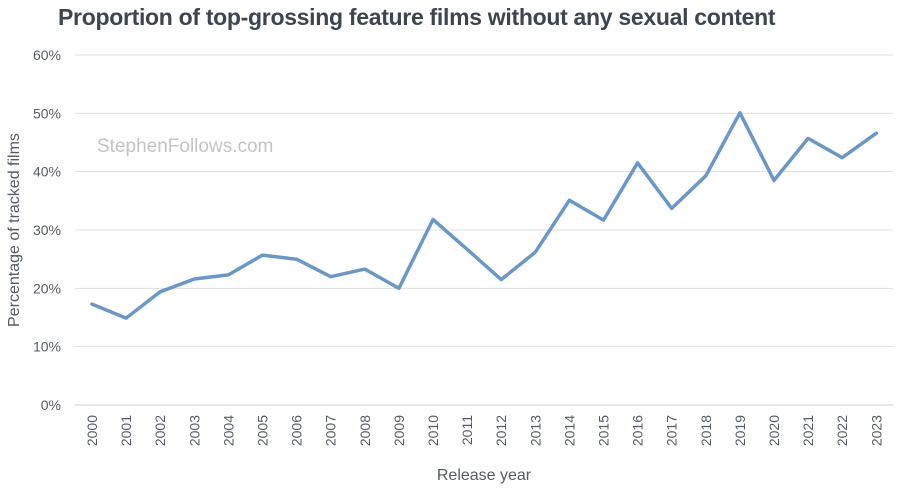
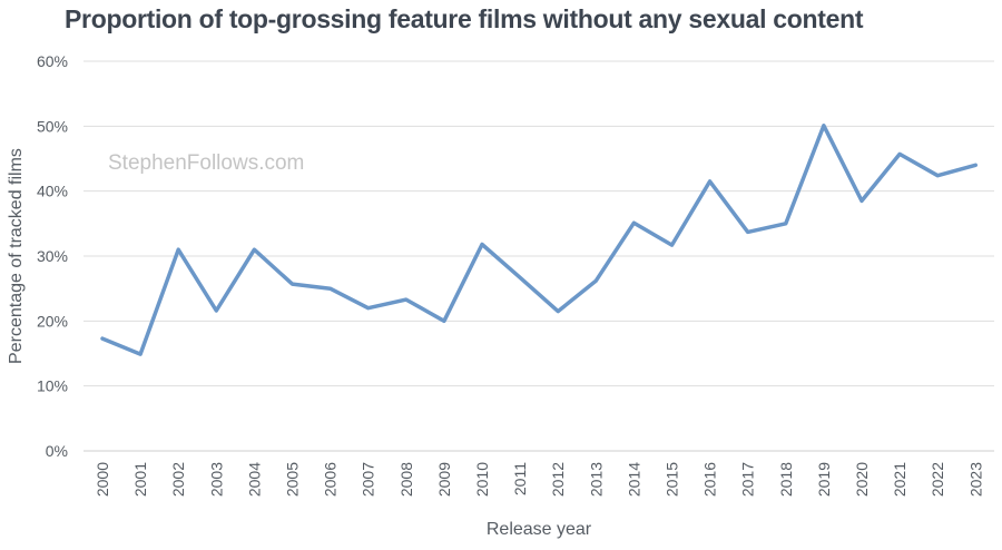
2002: 19% -> 31%
2004: 22% -> 31%
2018: 39% -> 35%
2023: 47% -> 44%
